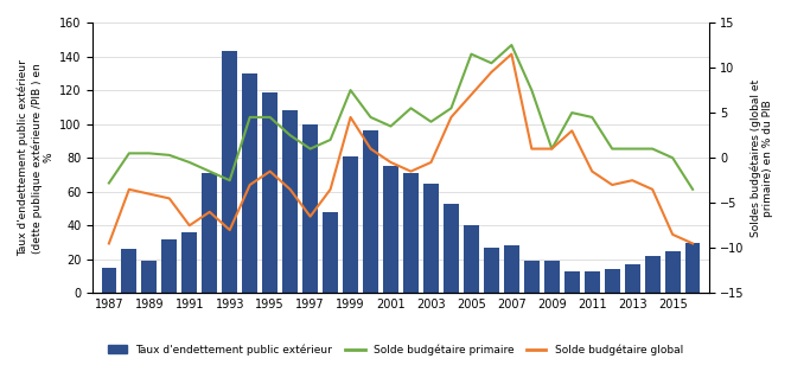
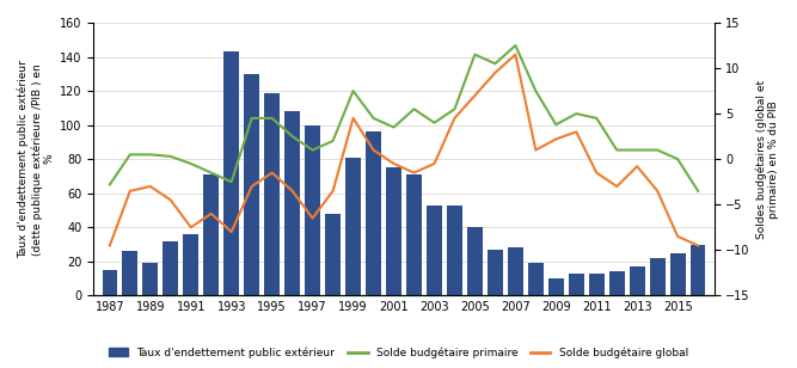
Solde budgétaire global/1989: -4.0 -> -3.0
Taux d'endettement public extérieur/2003: 65 -> 53
Taux d'endettement public extérieur/2009: 19 -> 10
Solde budgétaire primaire/2009: 1.0 -> 3.8
Solde budgétaire global/2009: 1.0 -> 2.2
Solde budgétaire global/2013: -2.5 -> -0.8
